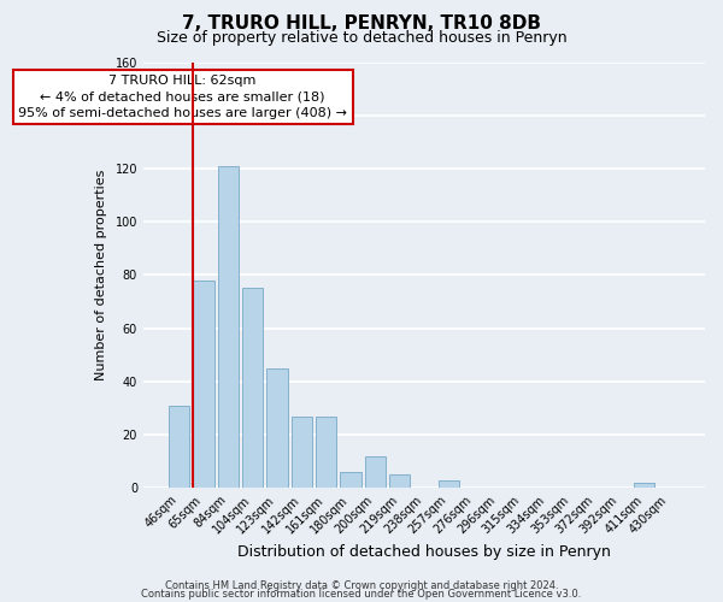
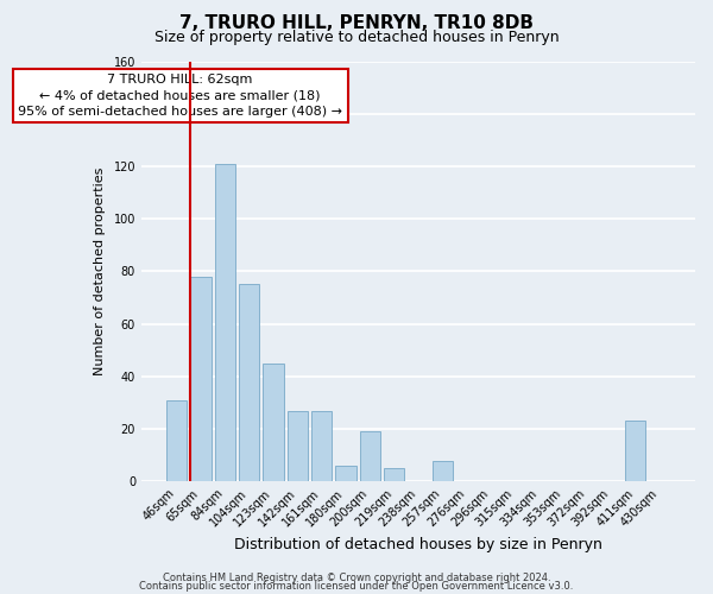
200sqm: 12 -> 19
257sqm: 3 -> 8
411sqm: 2 -> 23
